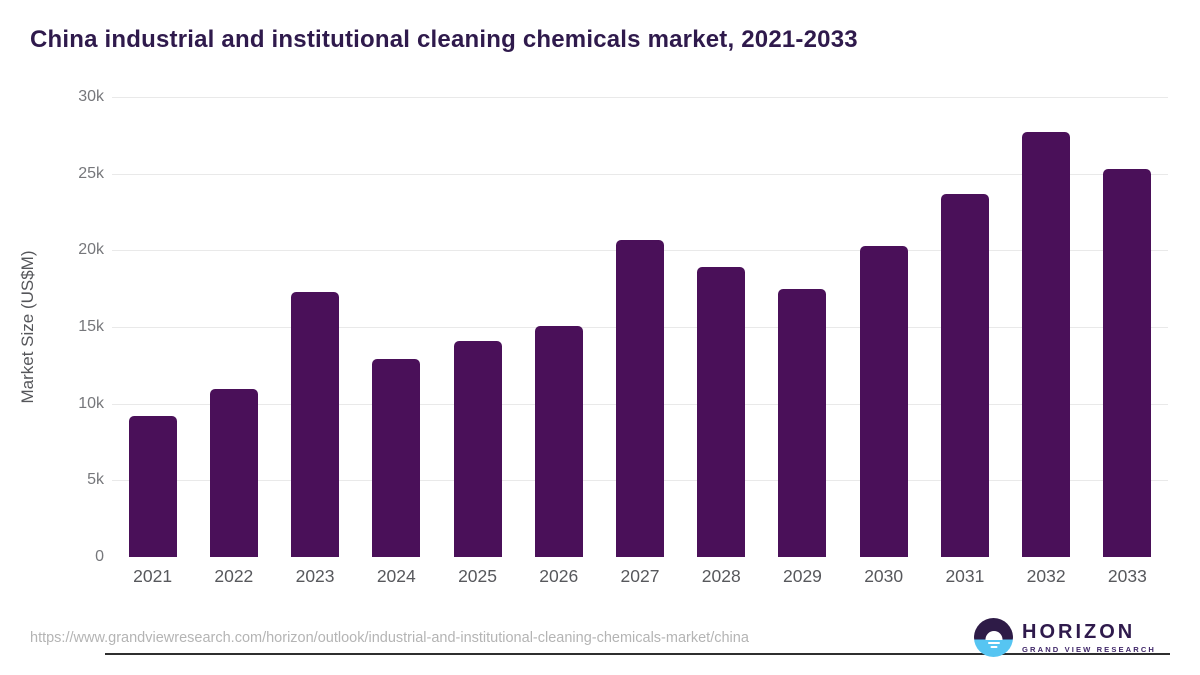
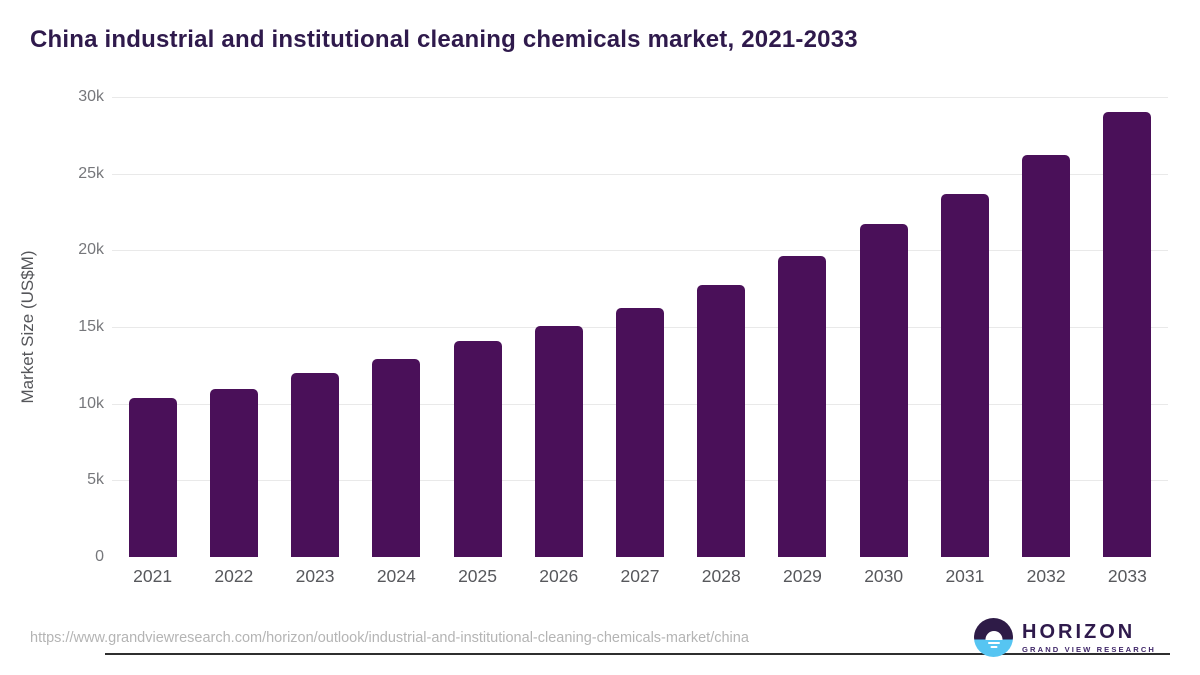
2021: 9.2k -> 10.4k
2023: 17.3k -> 12.0k
2027: 20.7k -> 16.2k
2028: 18.9k -> 17.8k
2029: 17.5k -> 19.6k
2030: 20.3k -> 21.7k
2032: 27.7k -> 26.2k
2033: 25.3k -> 29.0k
